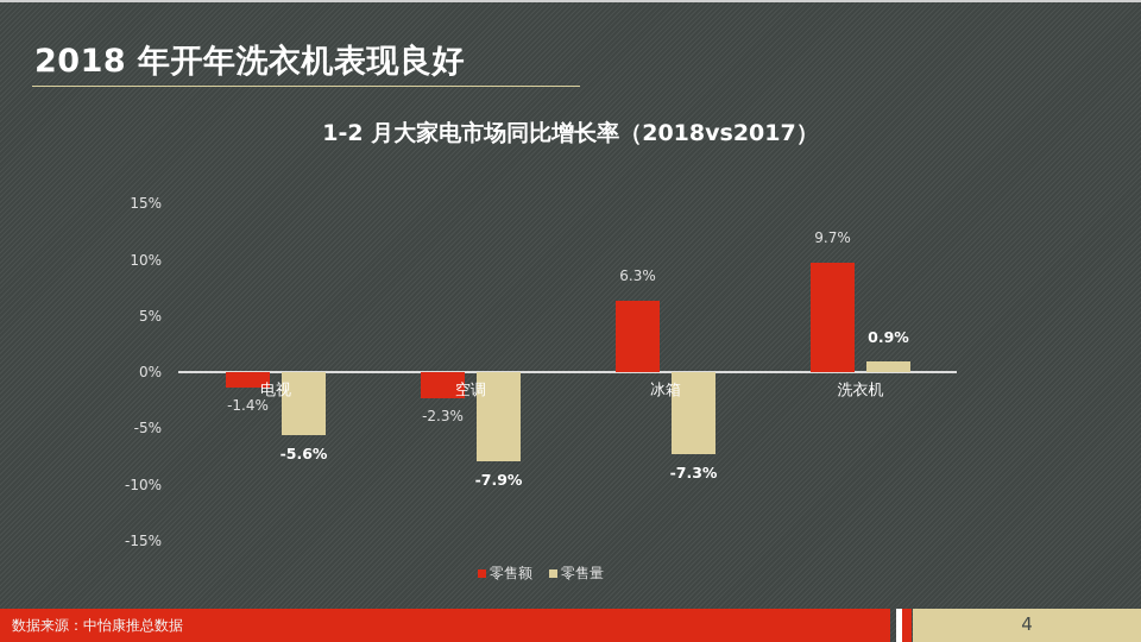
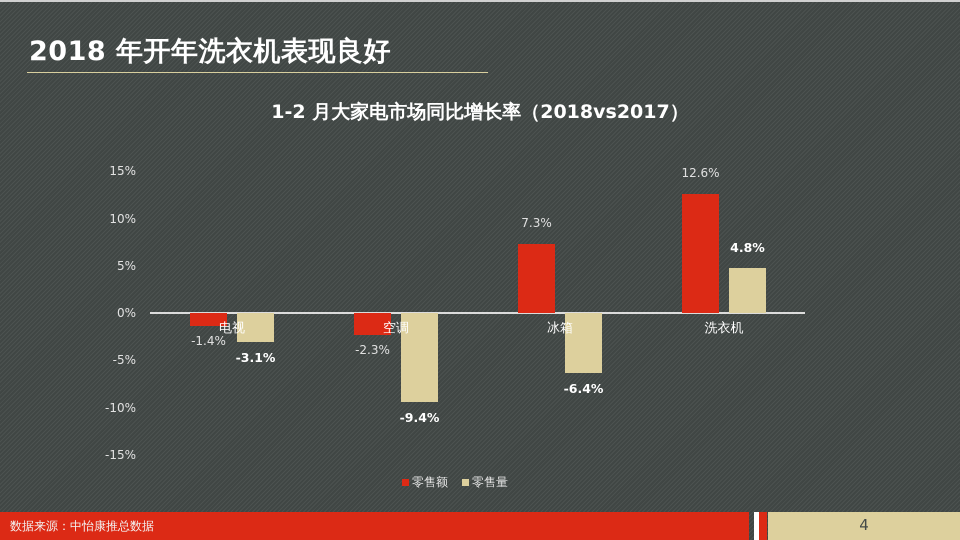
零售量/电视: -5.6% -> -3.1%
零售量/空调: -7.9% -> -9.4%
零售额/冰箱: 6.3% -> 7.3%
零售量/冰箱: -7.3% -> -6.4%
零售额/洗衣机: 9.7% -> 12.6%
零售量/洗衣机: 0.9% -> 4.8%
